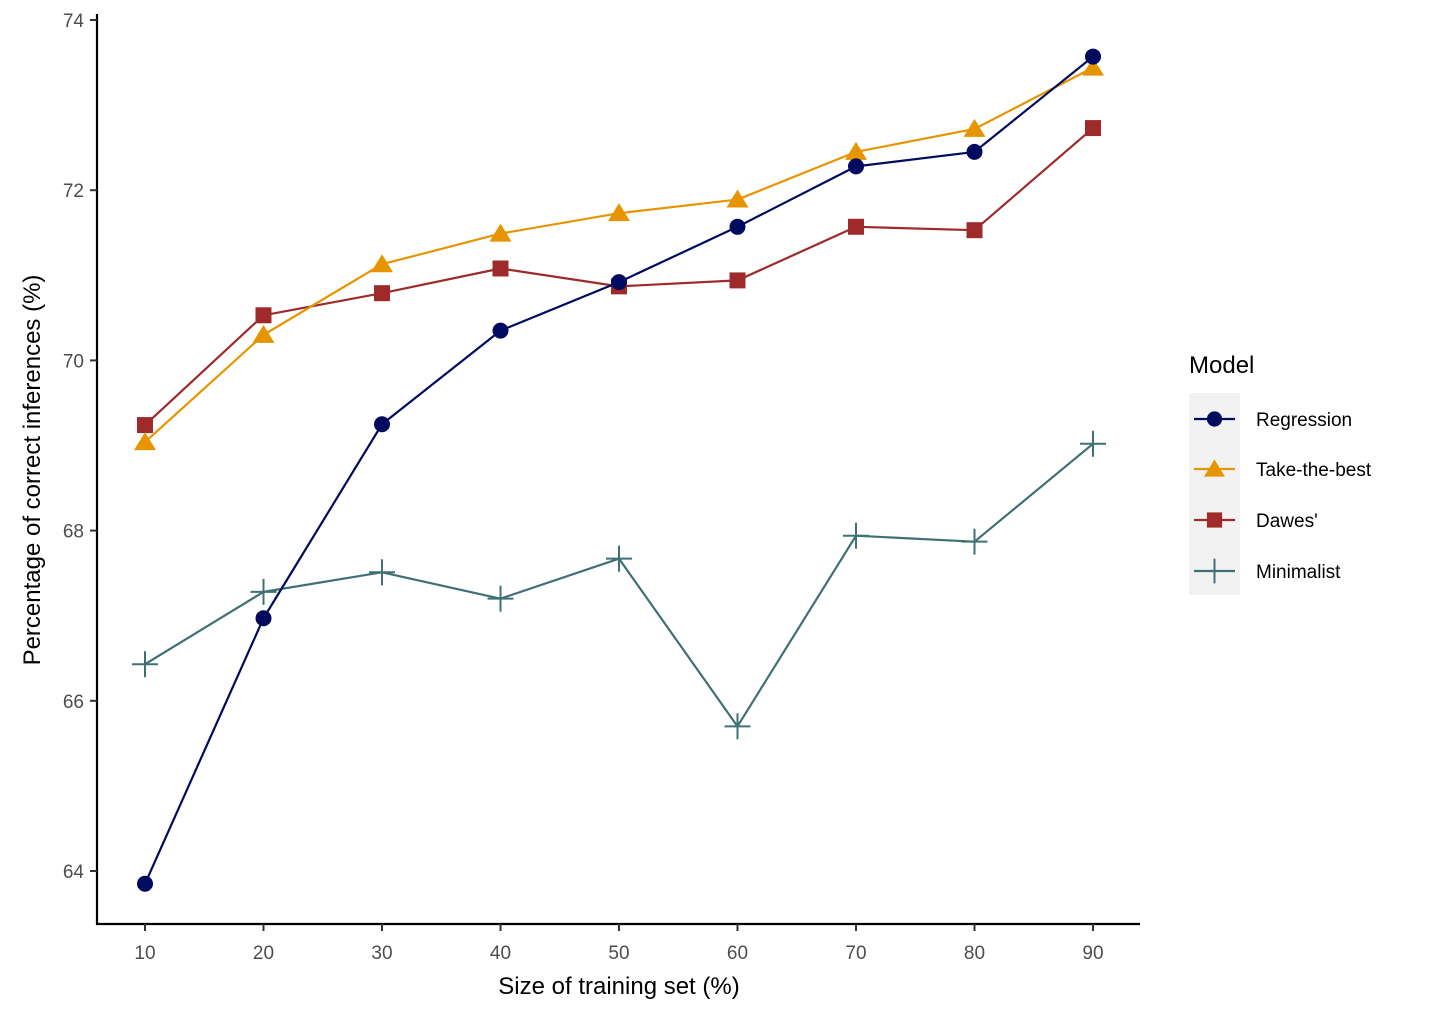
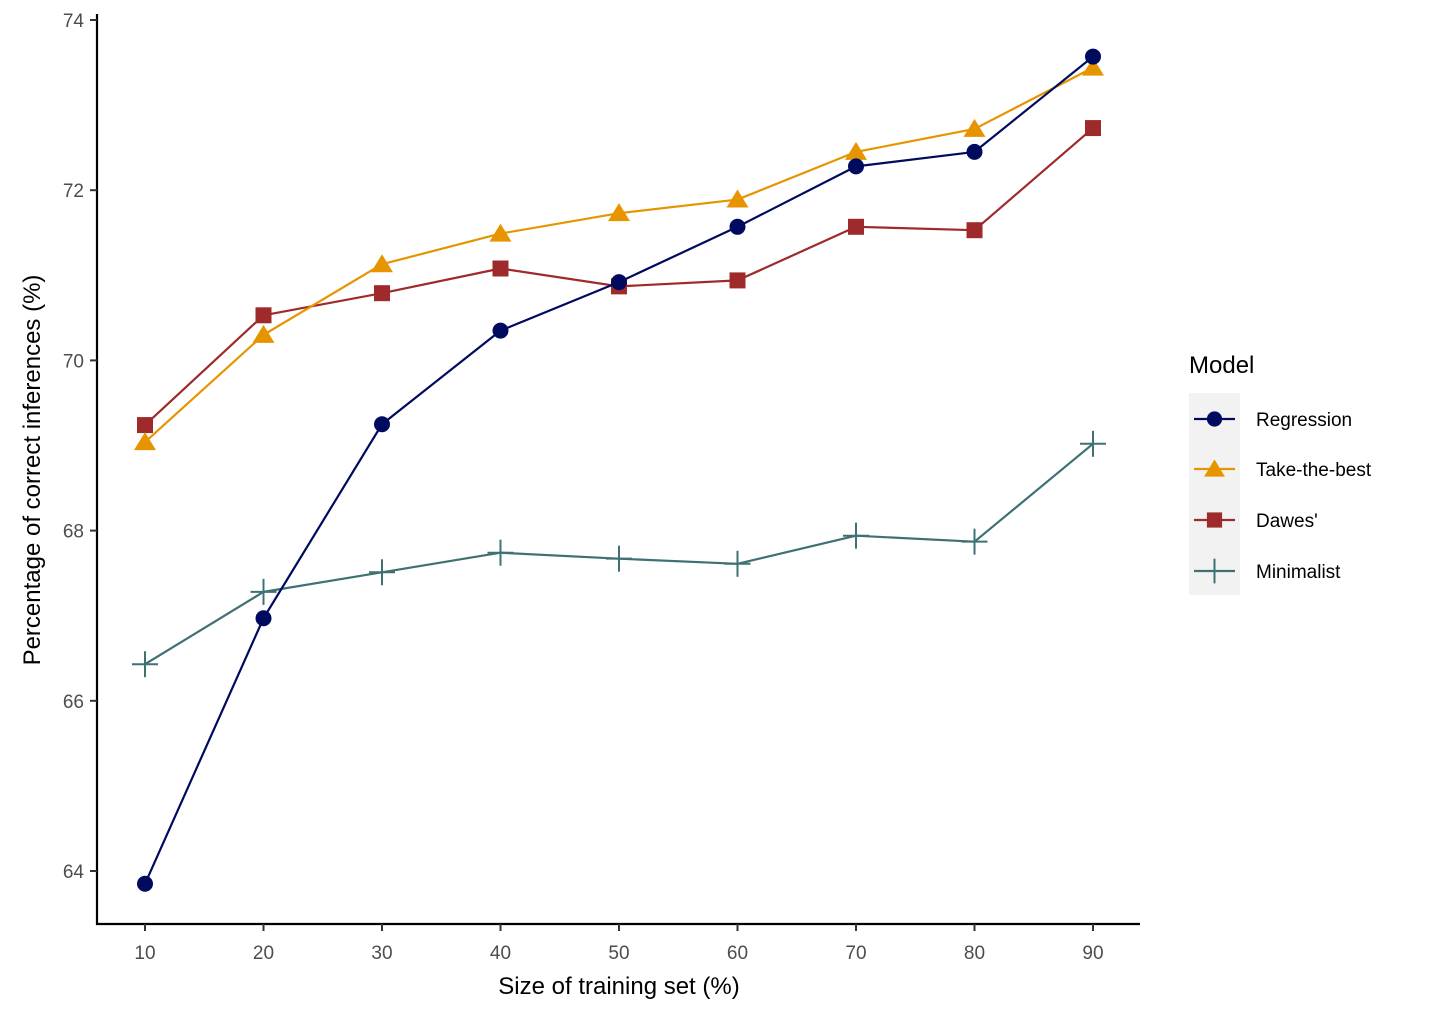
Minimalist/40: 67.2 -> 67.7
Minimalist/60: 65.7 -> 67.6
